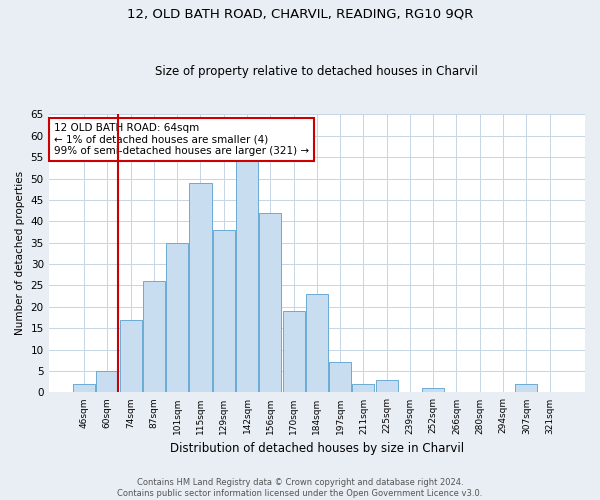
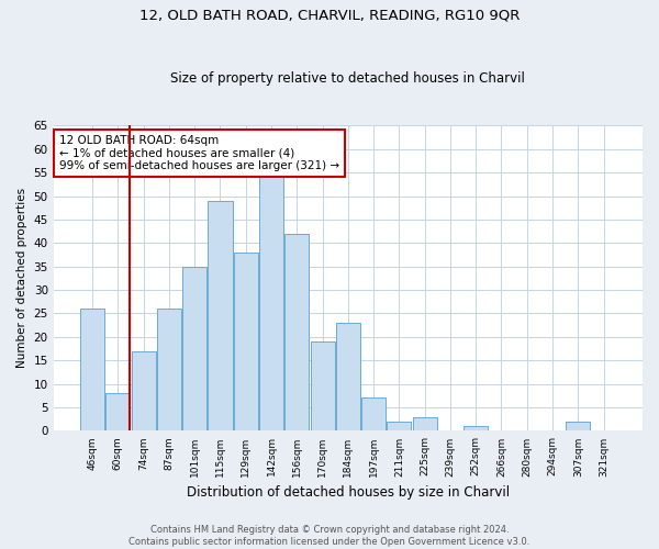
46sqm: 2 -> 26
60sqm: 5 -> 8
